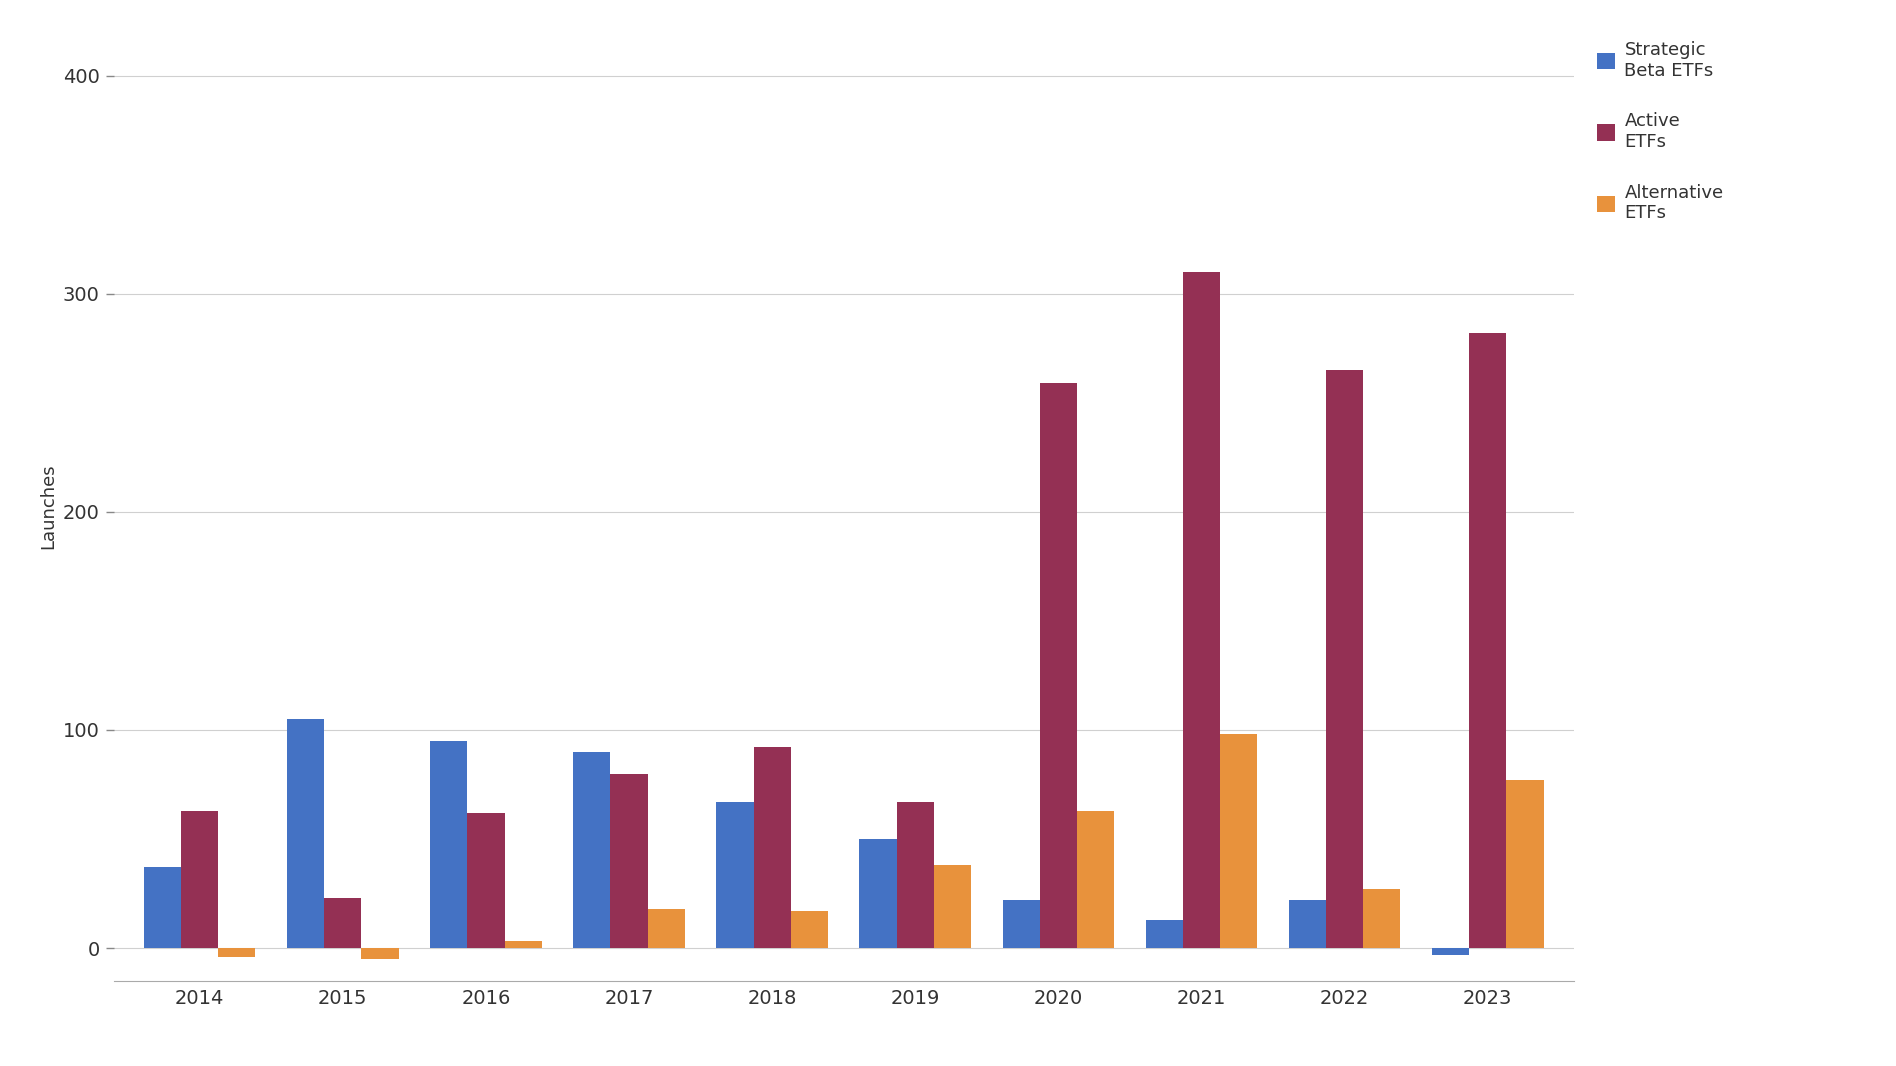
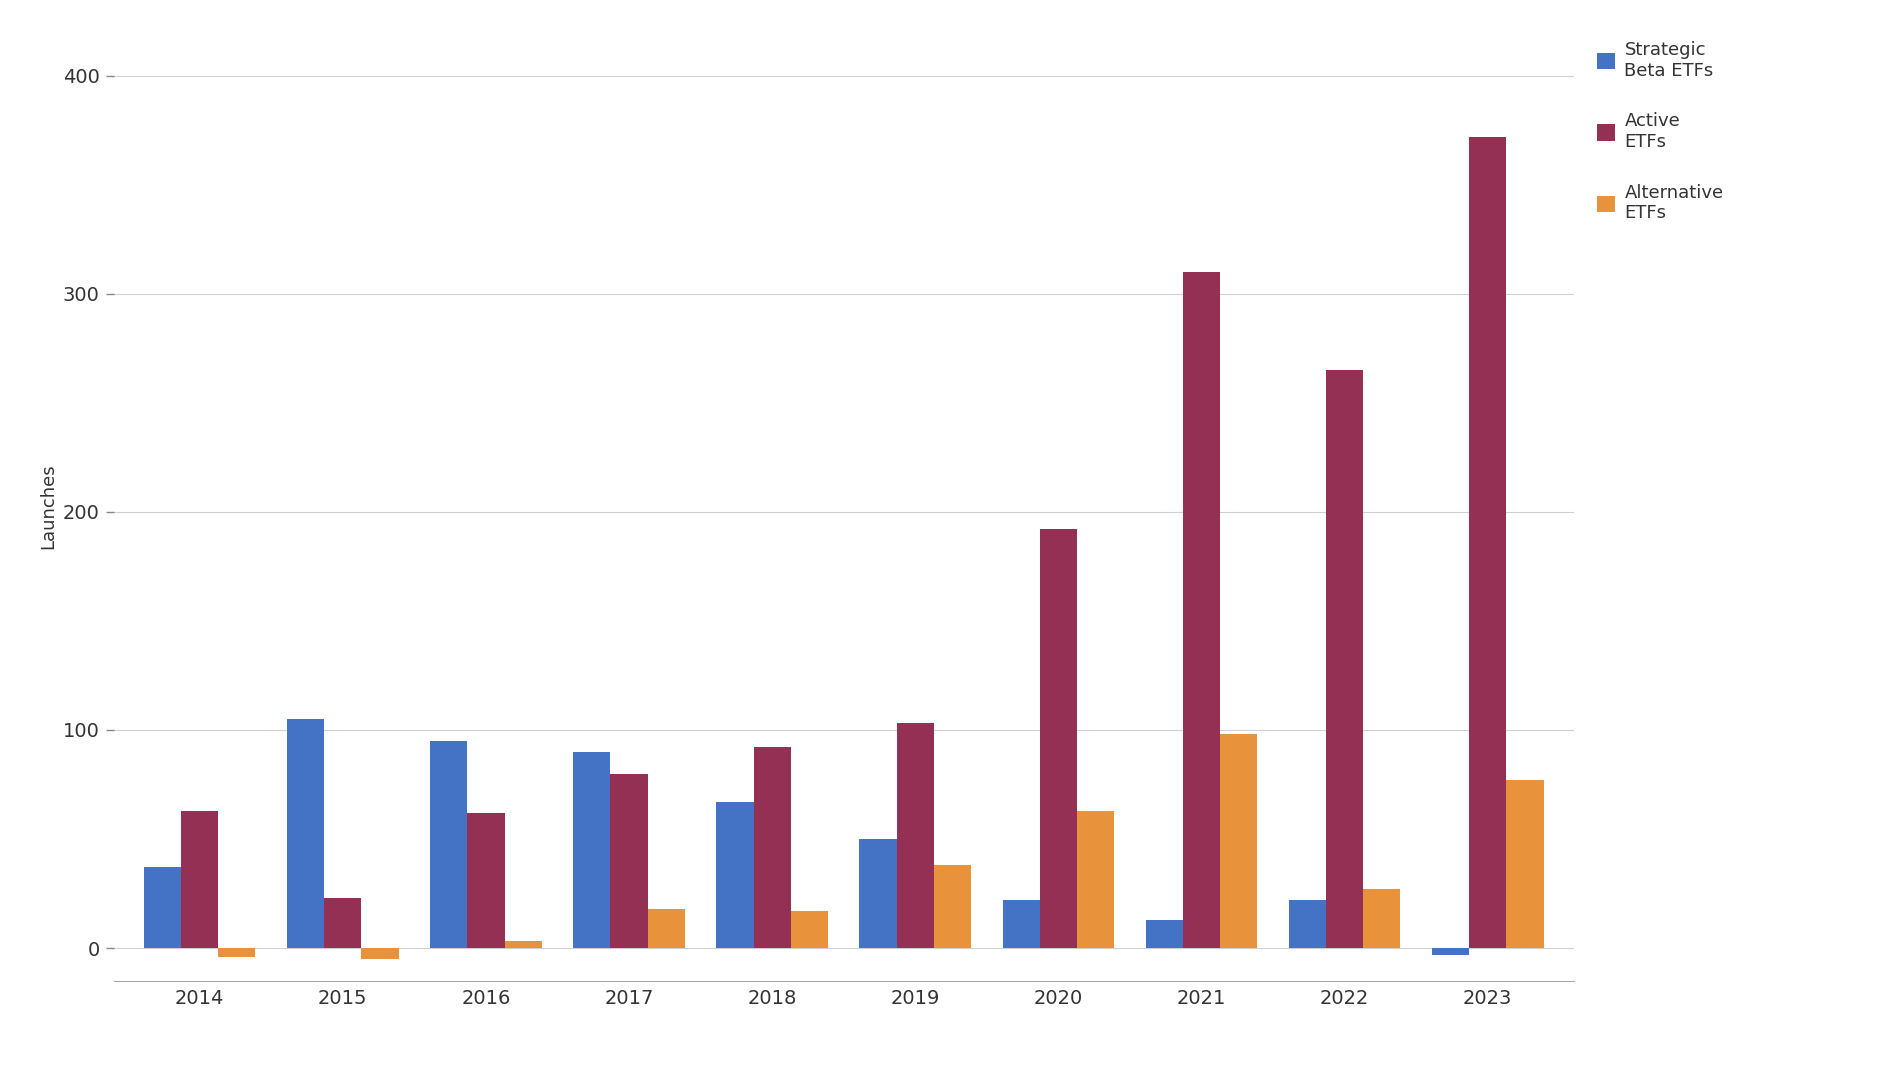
Active ETFs/2019: 67 -> 103
Active ETFs/2020: 259 -> 192
Active ETFs/2023: 282 -> 372
